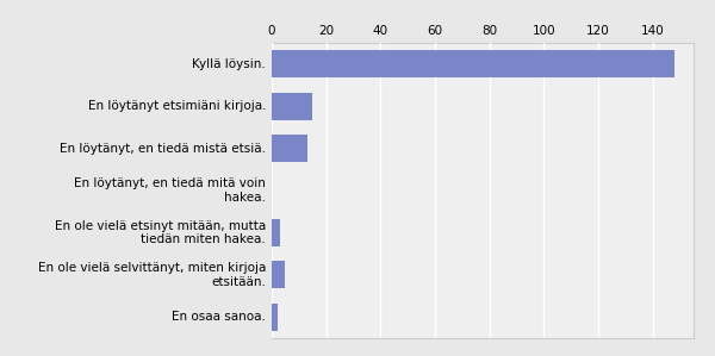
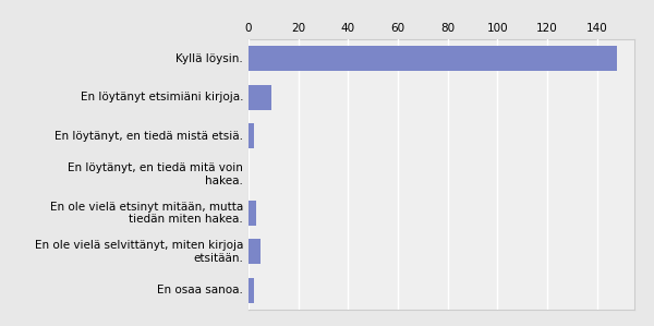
En löytänyt etsimiäni kirjoja.: 15 -> 9
En löytänyt, en tiedä mistä etsiä.: 13 -> 2
